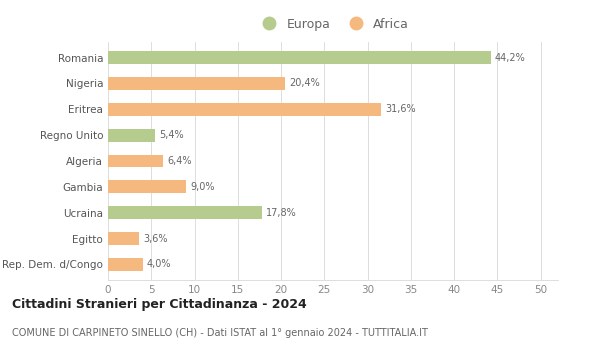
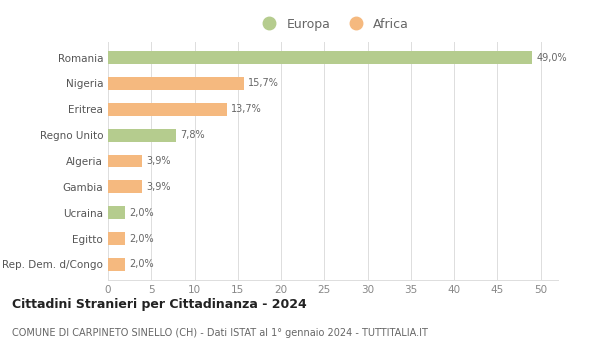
Romania: 44,2% -> 49,0%
Nigeria: 20,4% -> 15,7%
Eritrea: 31,6% -> 13,7%
Regno Unito: 5,4% -> 7,8%
Algeria: 6,4% -> 3,9%
Gambia: 9,0% -> 3,9%
Ucraina: 17,8% -> 2,0%
Egitto: 3,6% -> 2,0%
Rep. Dem. d/Congo: 4,0% -> 2,0%
